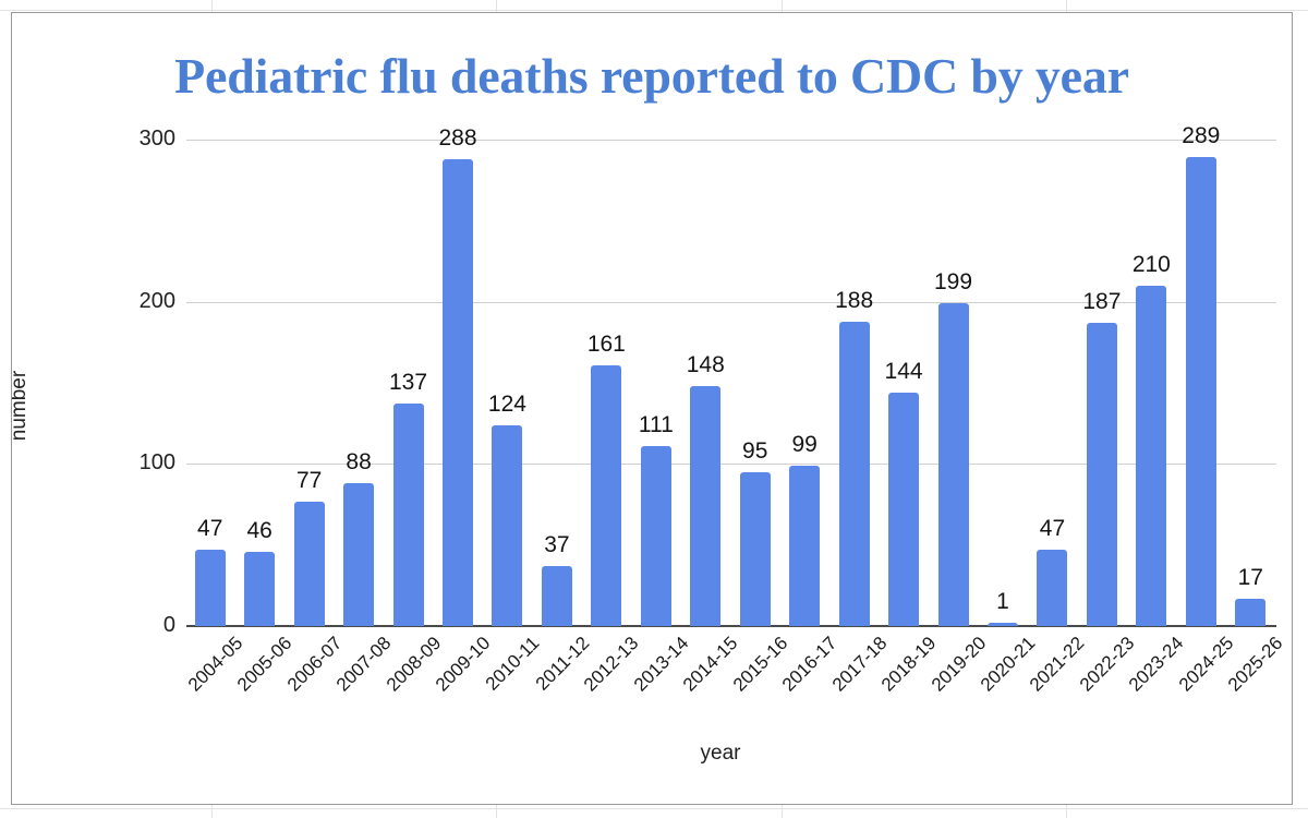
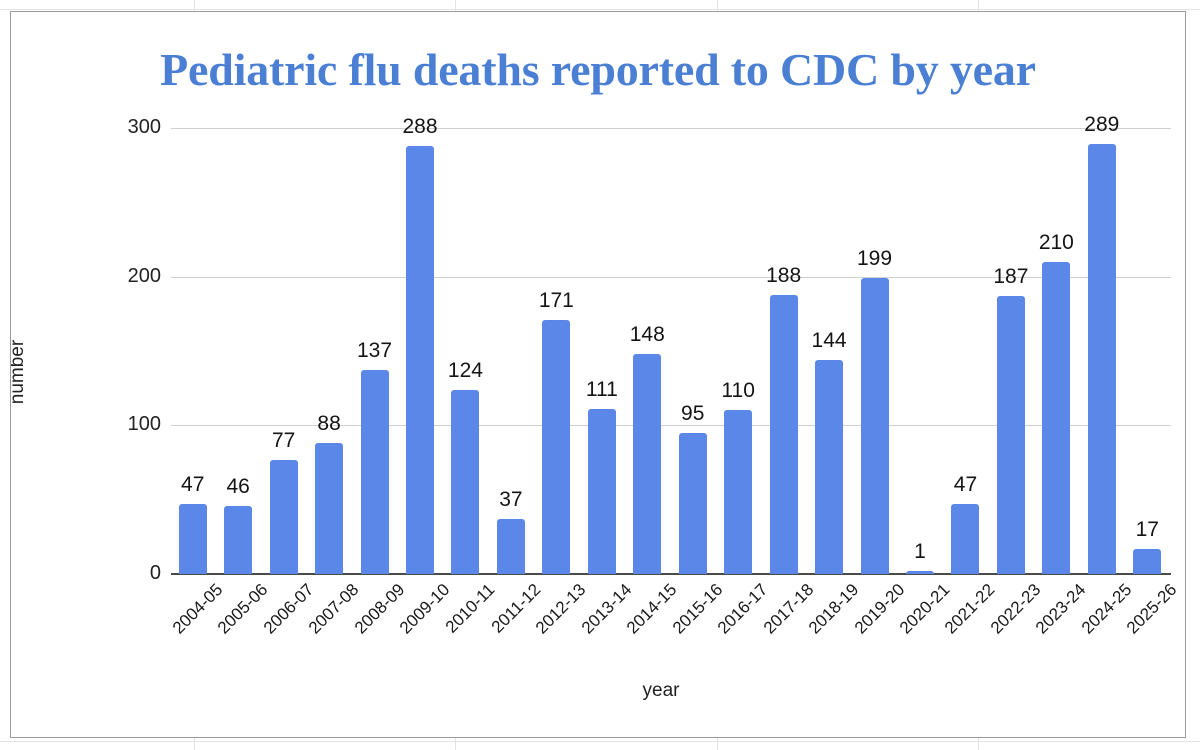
2012-13: 161 -> 171
2016-17: 99 -> 110
